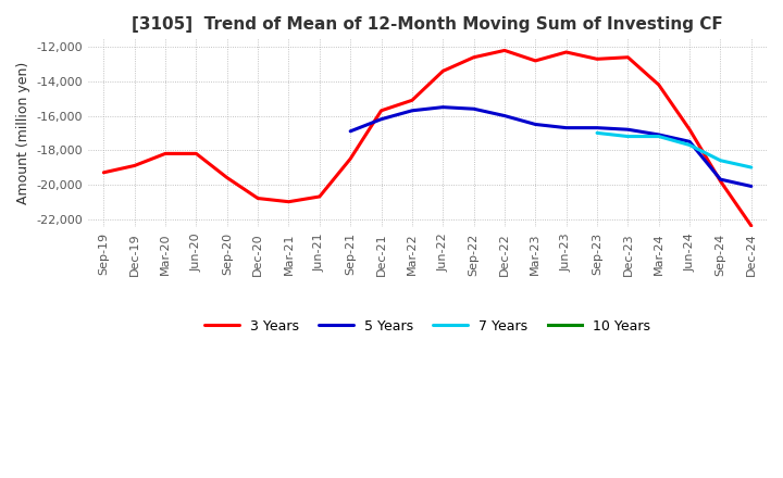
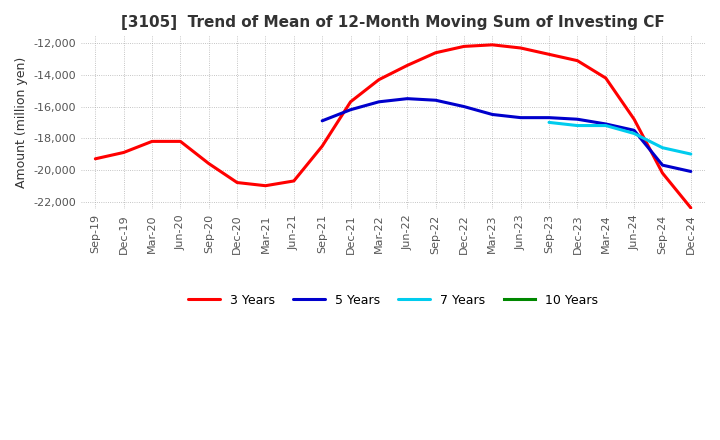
3 Years/Mar-22: -15,100 -> -14,300
3 Years/Mar-23: -12,800 -> -12,100
3 Years/Dec-23: -12,600 -> -13,100
3 Years/Sep-24: -19,800 -> -20,200
